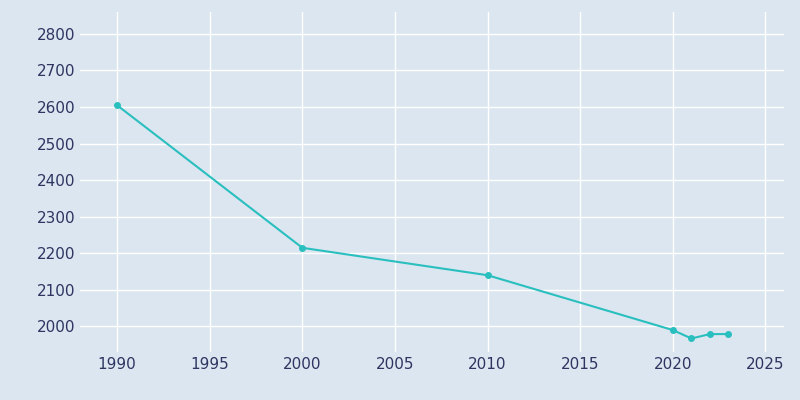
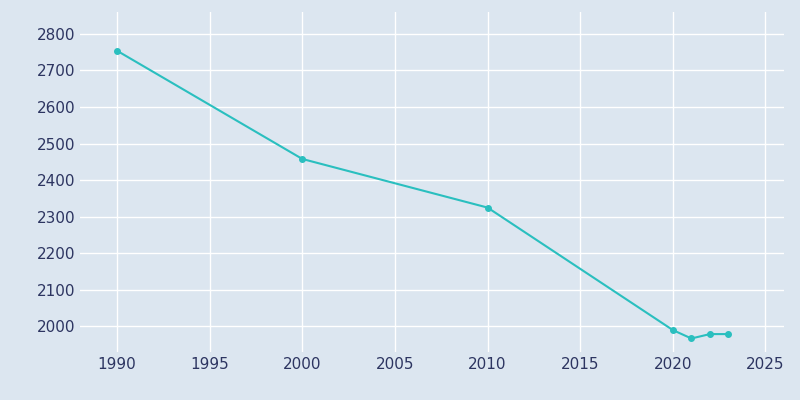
1990: 2605 -> 2754
2000: 2215 -> 2458
2010: 2140 -> 2325
